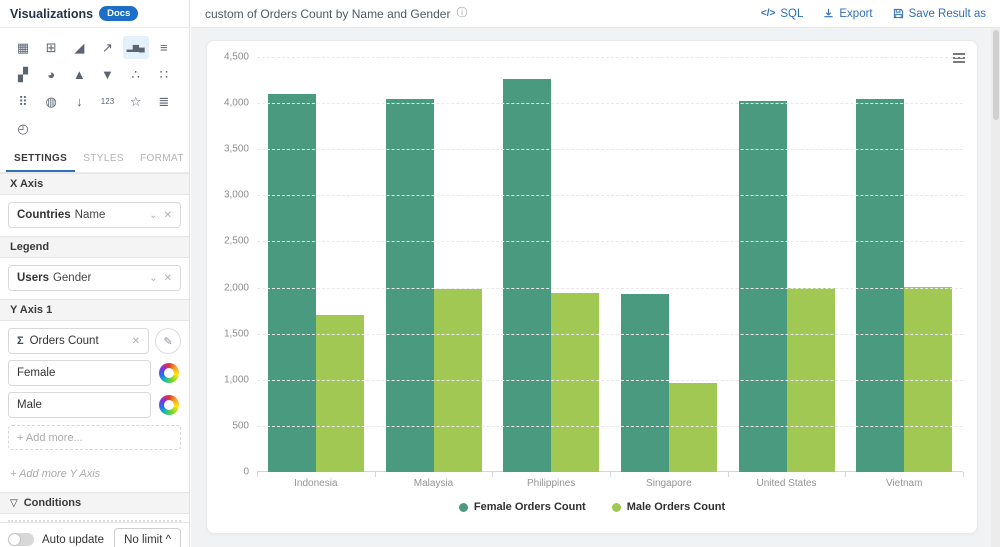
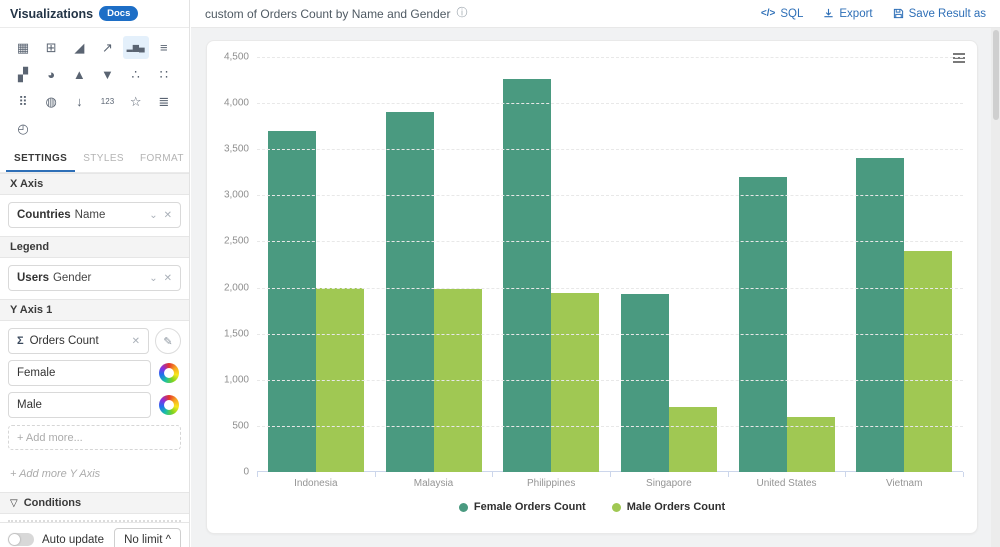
Female Orders Count/Indonesia: 4100 -> 3700
Male Orders Count/Indonesia: 1700 -> 2000
Female Orders Count/Malaysia: 4000 -> 3900
Male Orders Count/Singapore: 1000 -> 700
Female Orders Count/United States: 4000 -> 3200
Male Orders Count/United States: 2000 -> 600
Female Orders Count/Vietnam: 4000 -> 3400
Male Orders Count/Vietnam: 2000 -> 2400
